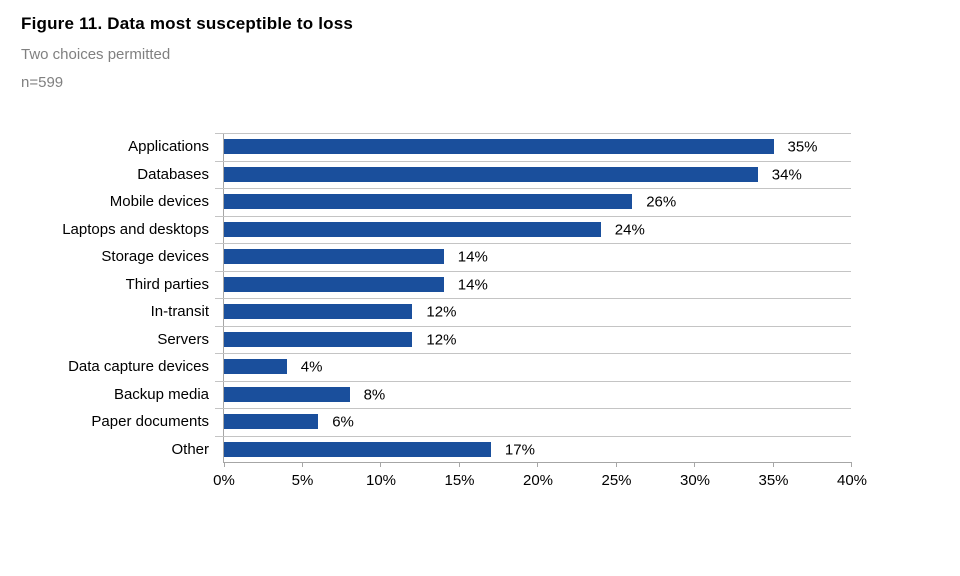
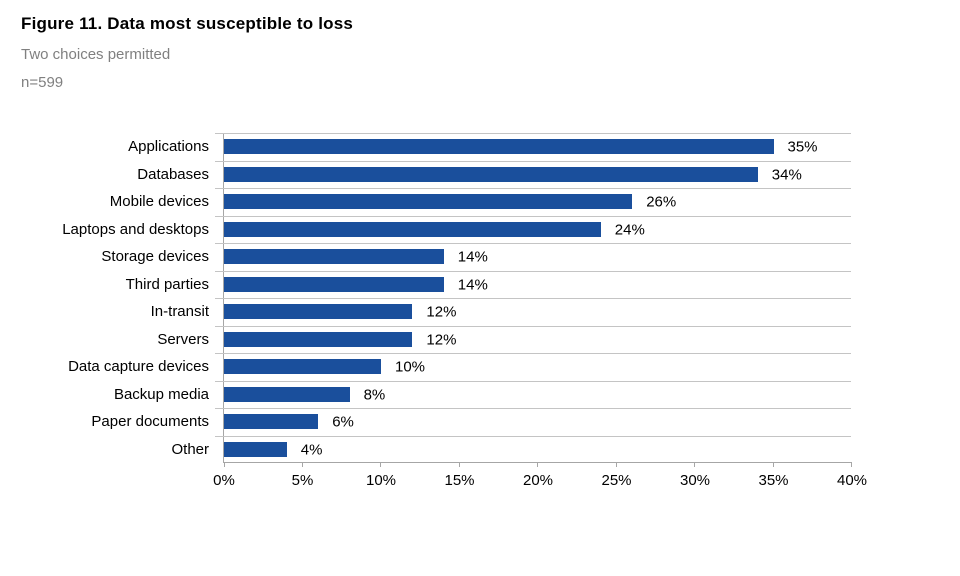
Data capture devices: 4% -> 10%
Other: 17% -> 4%
